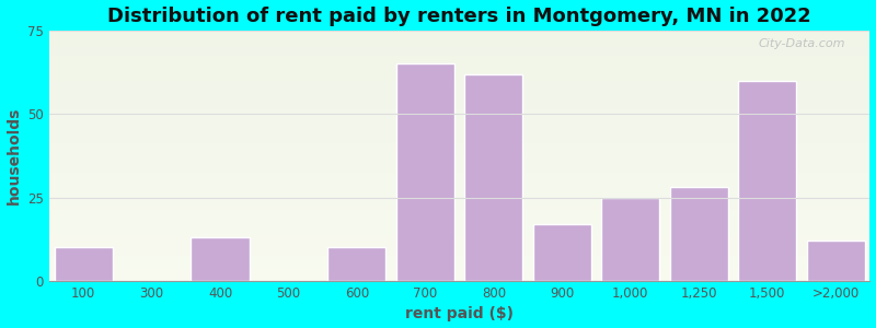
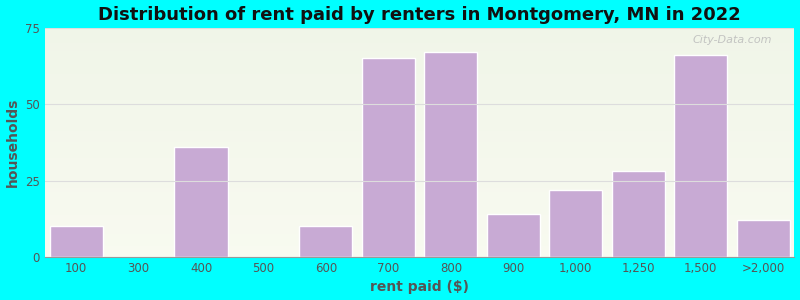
400: 13 -> 36
800: 62 -> 67
900: 17 -> 14
1,000: 25 -> 22
1,500: 60 -> 66
